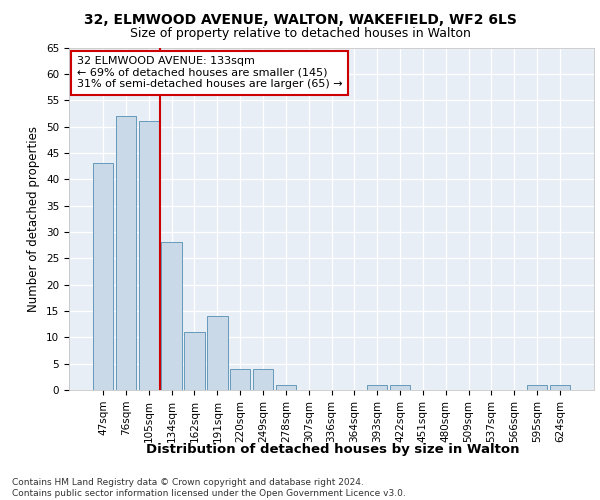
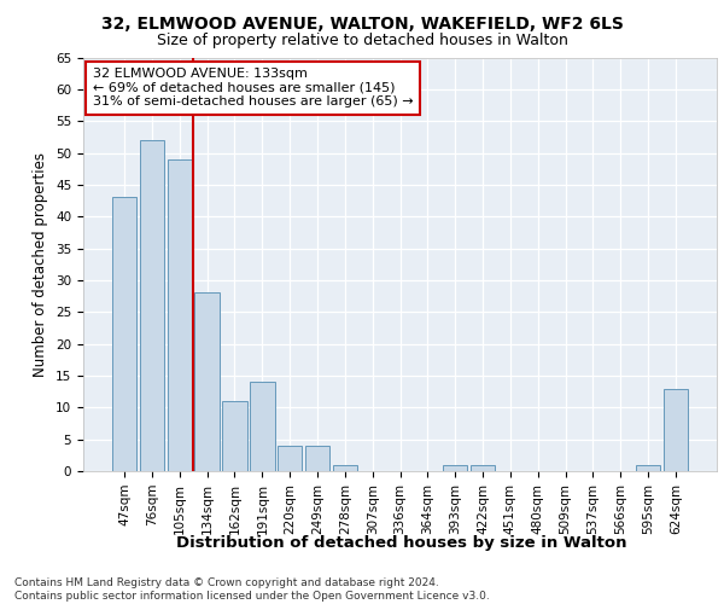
105sqm: 51 -> 49
624sqm: 1 -> 13
